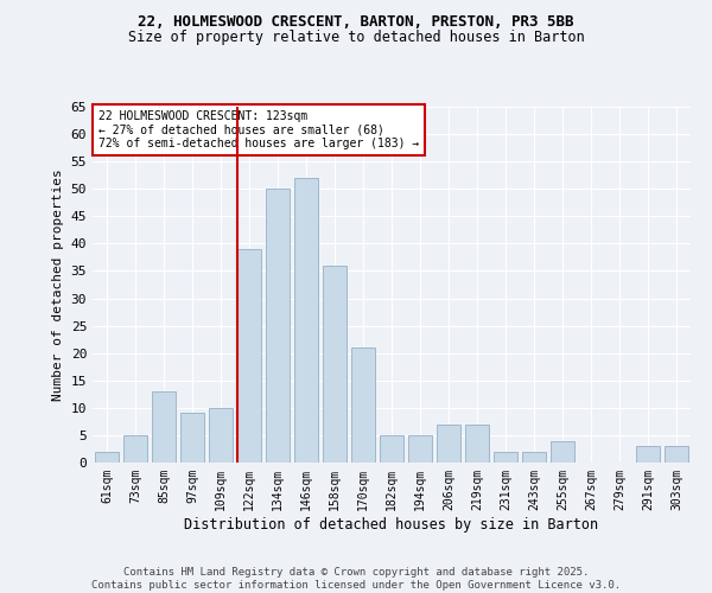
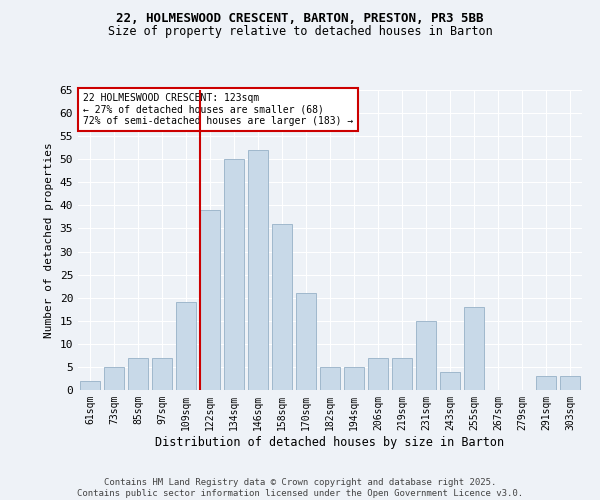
85sqm: 13 -> 7
97sqm: 9 -> 7
109sqm: 10 -> 19
231sqm: 2 -> 15
243sqm: 2 -> 4
255sqm: 4 -> 18
